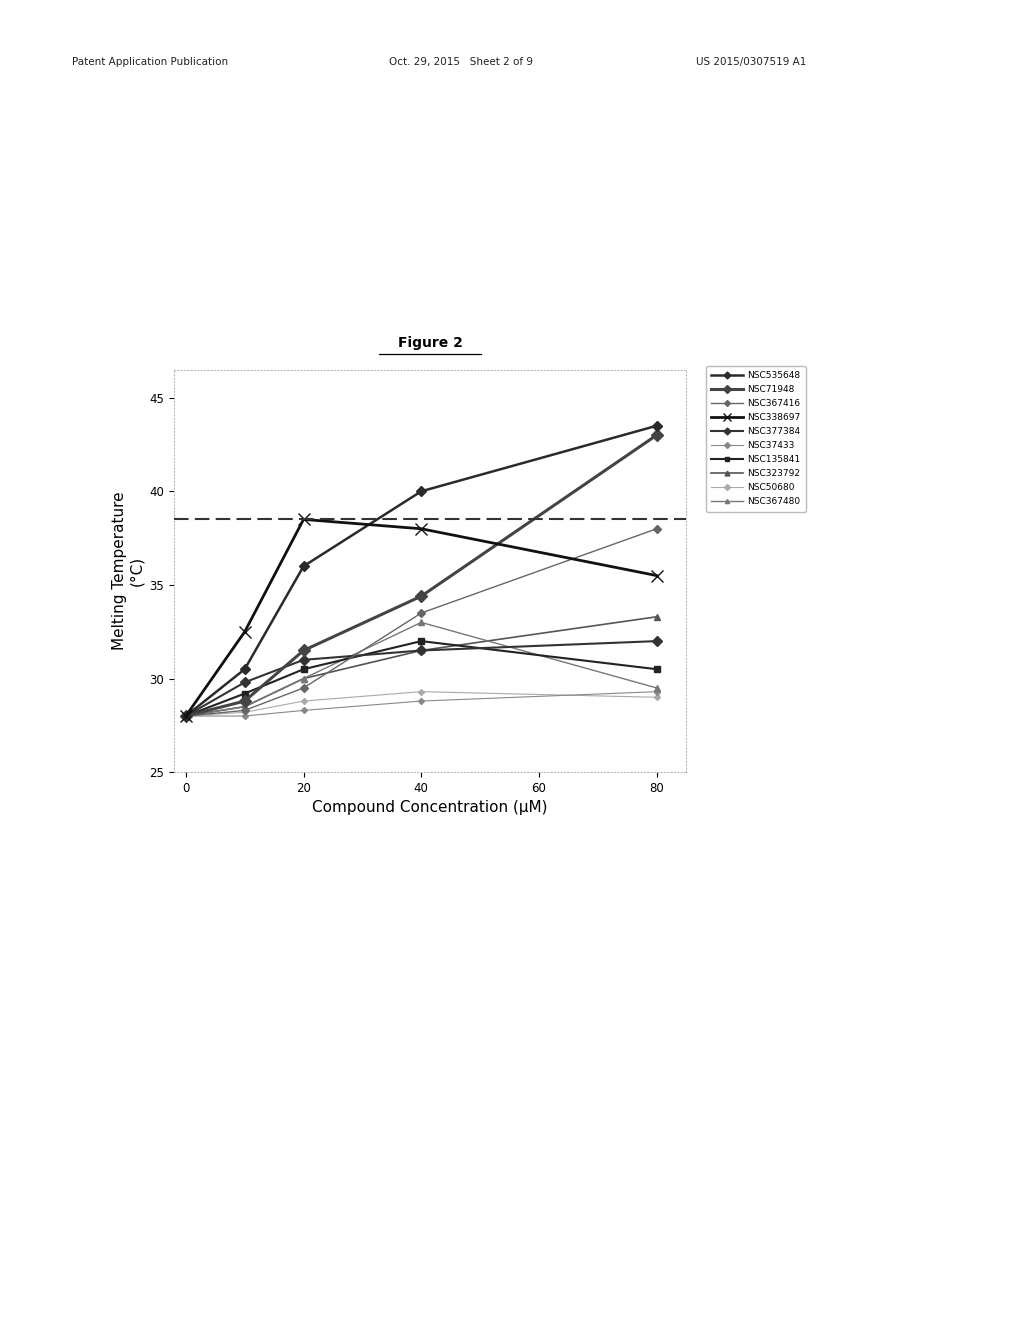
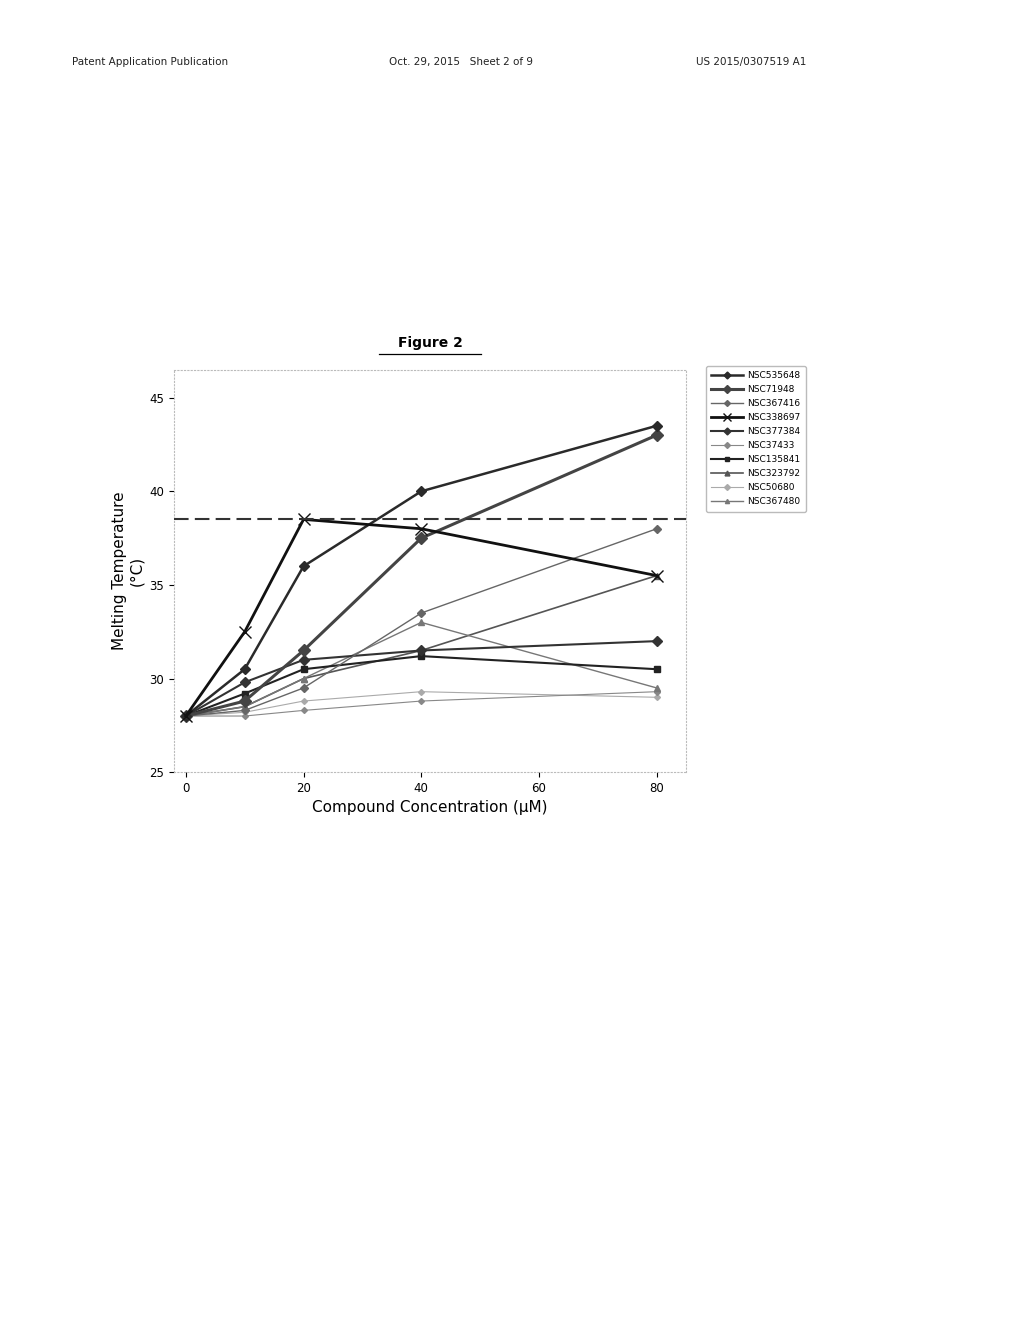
NSC71948/40: 34.4 -> 37.5
NSC135841/40: 32.0 -> 31.2
NSC323792/80: 33.3 -> 35.5
